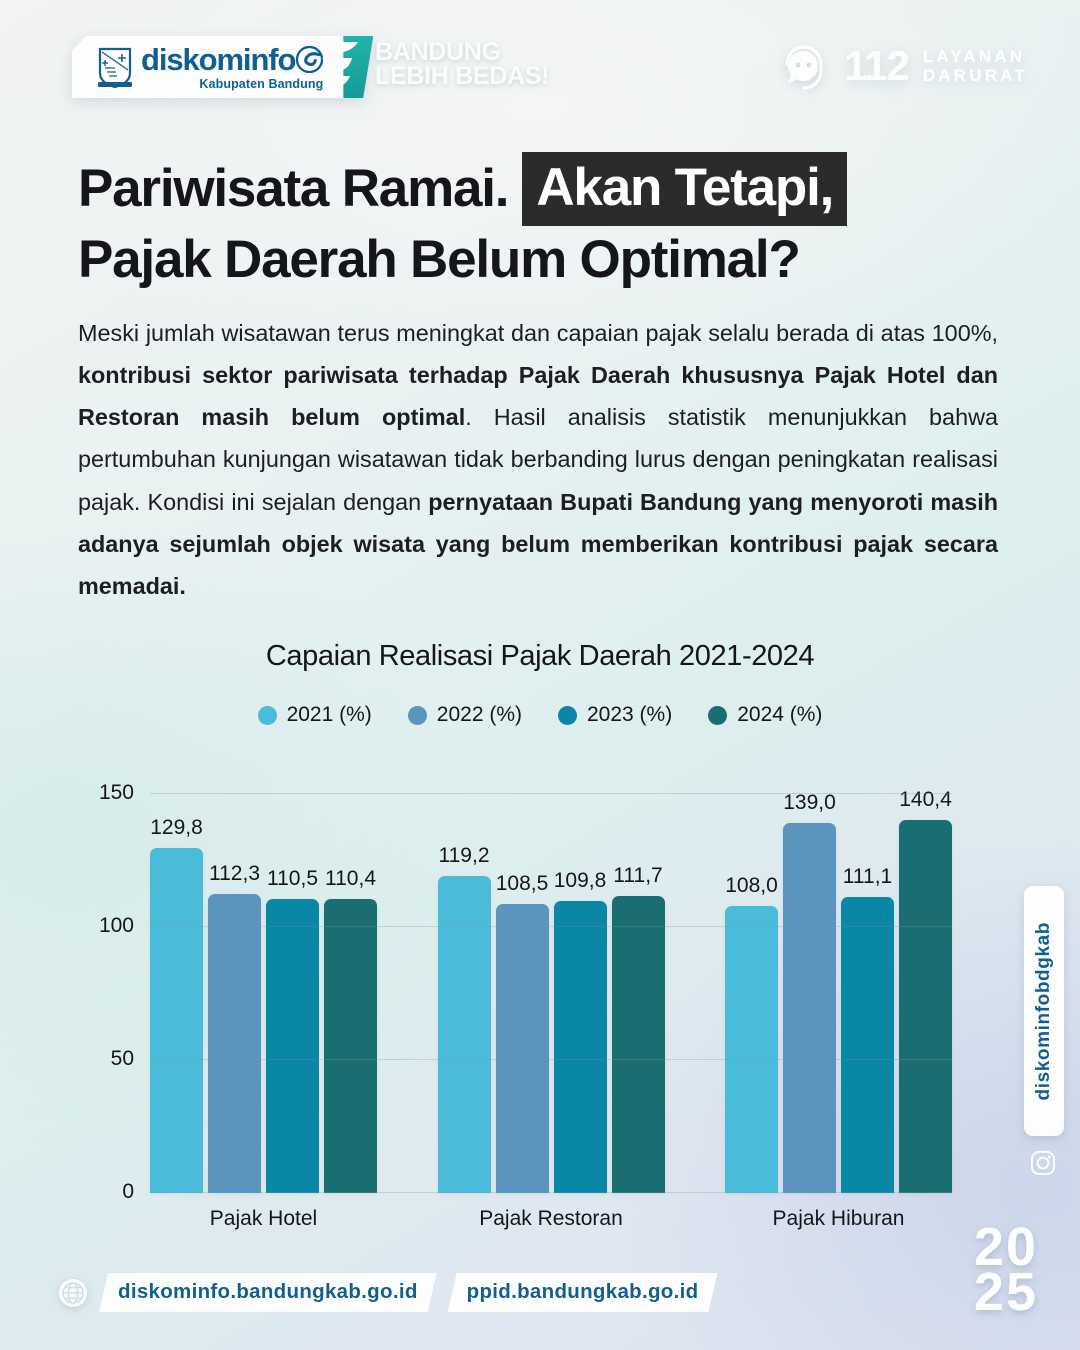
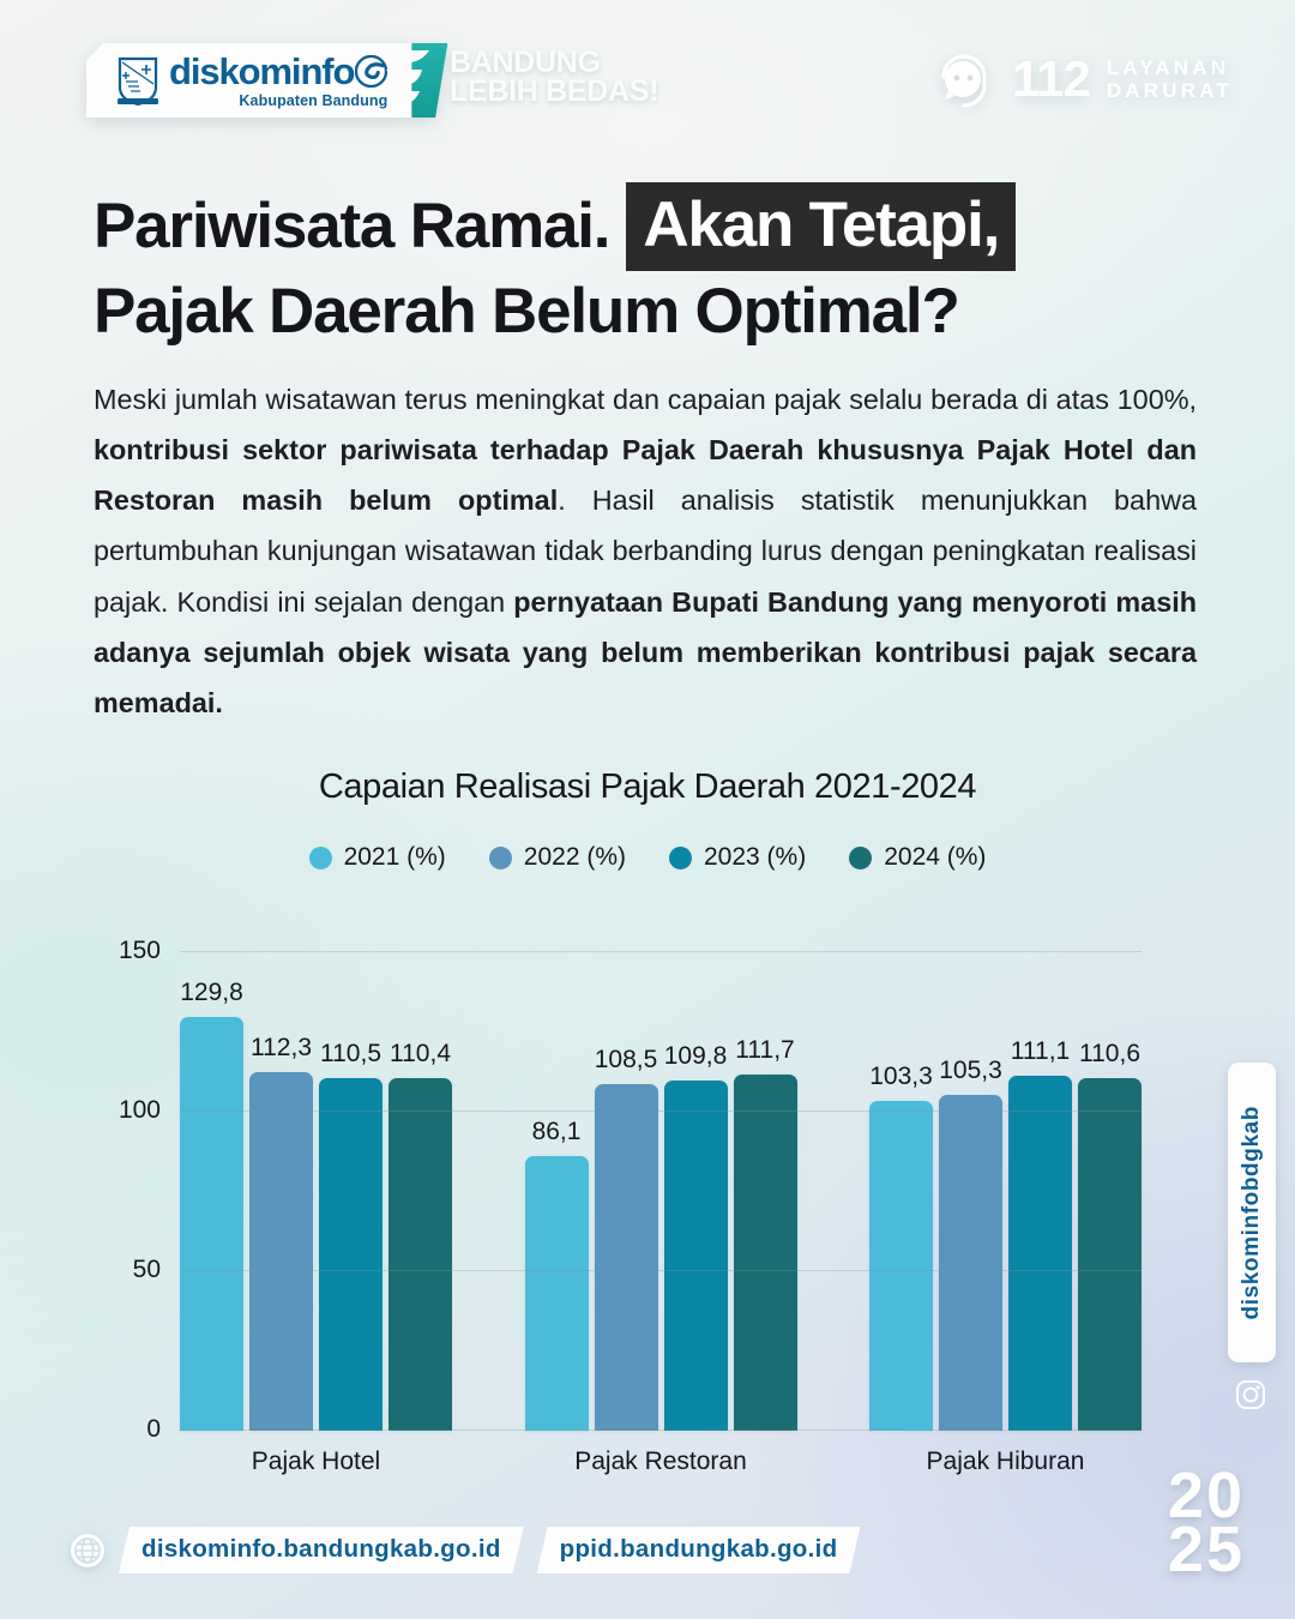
2021 (%)/Pajak Restoran: 119,2 -> 86,1
2021 (%)/Pajak Hiburan: 108,0 -> 103,3
2022 (%)/Pajak Hiburan: 139,0 -> 105,3
2024 (%)/Pajak Hiburan: 140,4 -> 110,6
